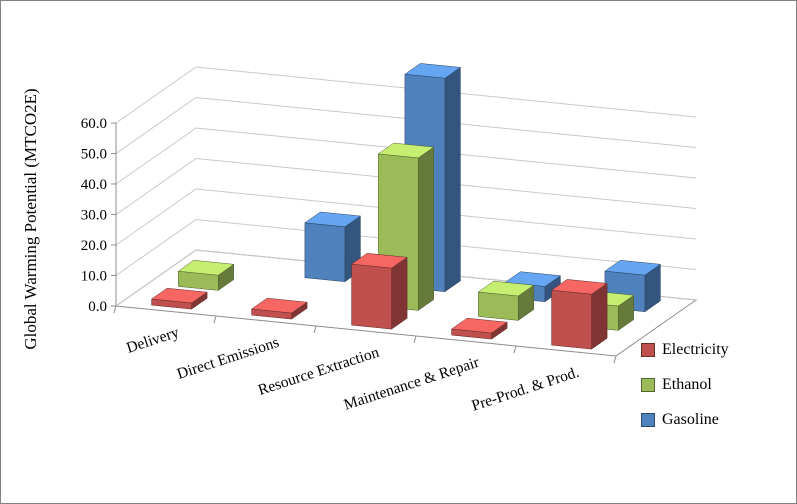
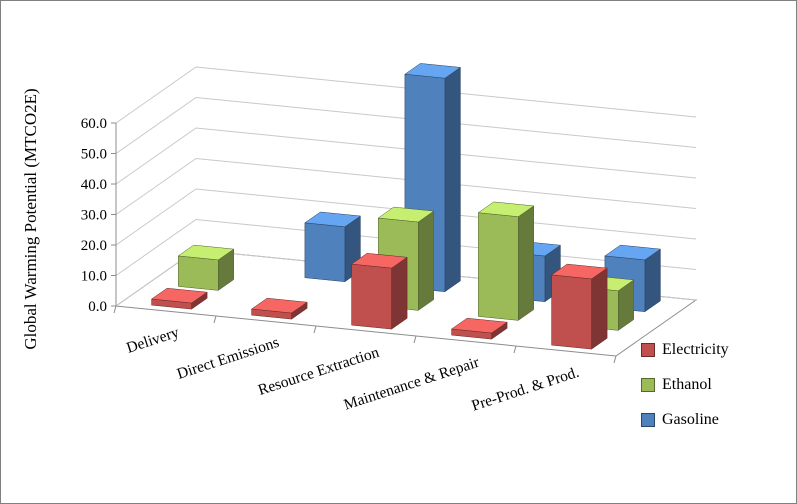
Ethanol/Delivery: 5 -> 10
Ethanol/Resource Extraction: 50 -> 29
Ethanol/Maintenance & Repair: 8 -> 34
Gasoline/Maintenance & Repair: 5 -> 15
Electricity/Pre-Prod. & Prod.: 18 -> 23
Ethanol/Pre-Prod. & Prod.: 8 -> 13
Gasoline/Pre-Prod. & Prod.: 12 -> 17
